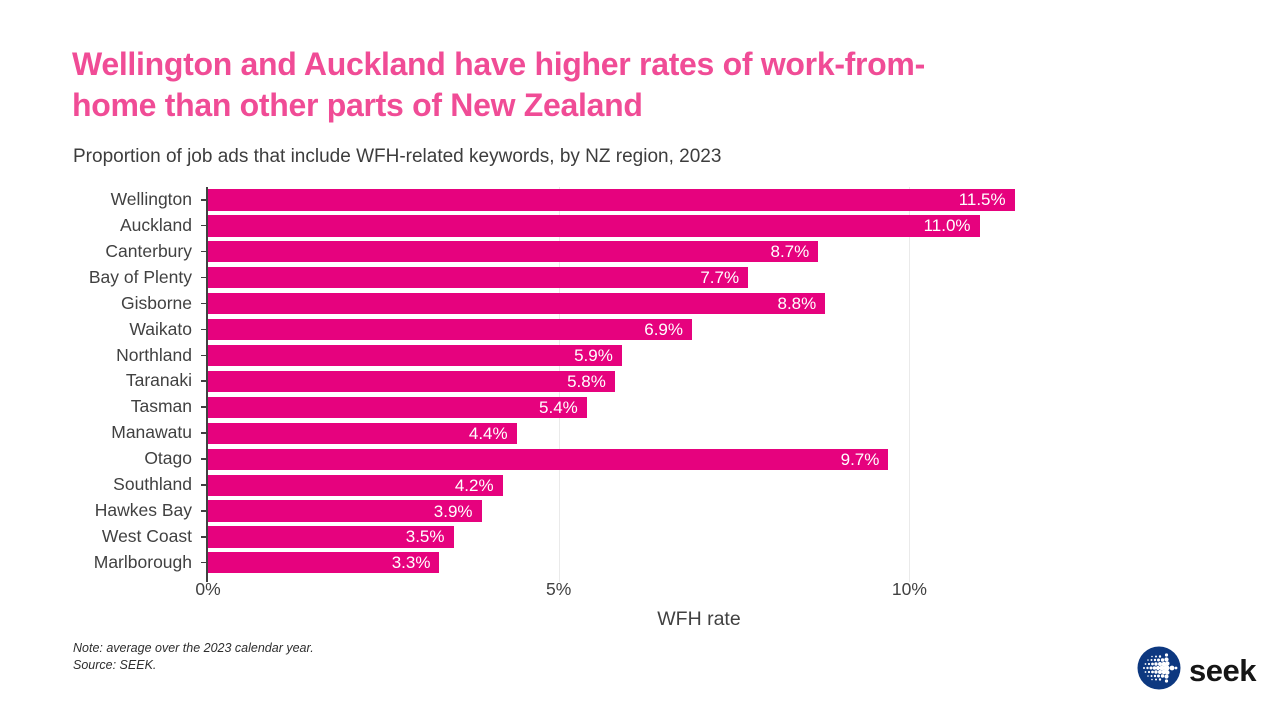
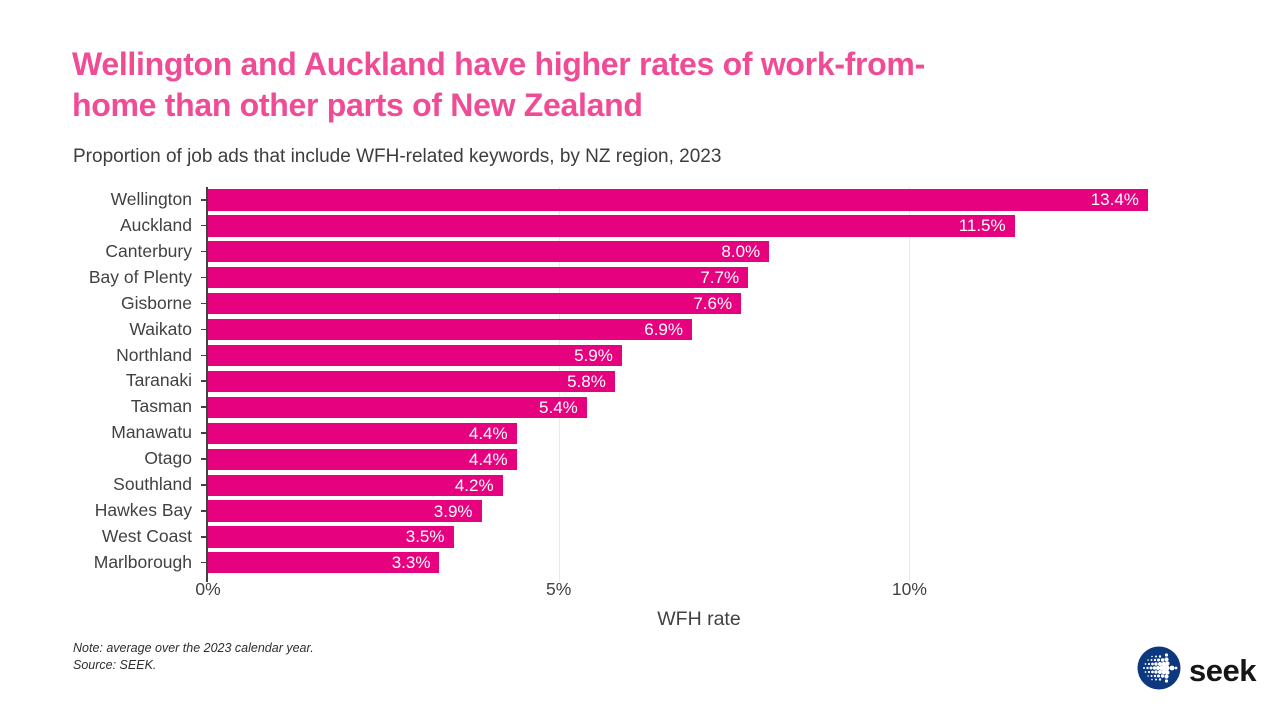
Wellington: 11.5% -> 13.4%
Auckland: 11.0% -> 11.5%
Canterbury: 8.7% -> 8.0%
Gisborne: 8.8% -> 7.6%
Otago: 9.7% -> 4.4%
